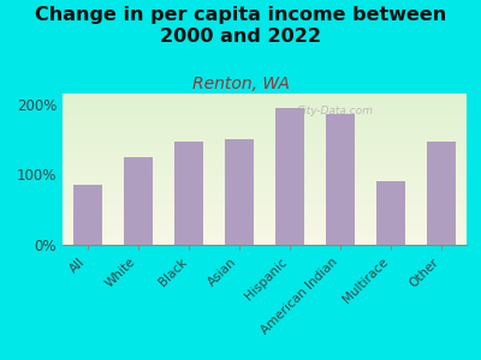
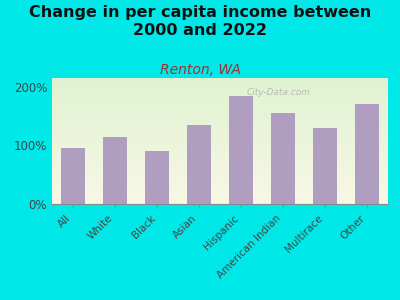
All: 86% -> 95%
White: 124% -> 115%
Black: 146% -> 90%
Asian: 150% -> 135%
Hispanic: 194% -> 185%
American Indian: 186% -> 155%
Multirace: 90% -> 130%
Other: 146% -> 170%
